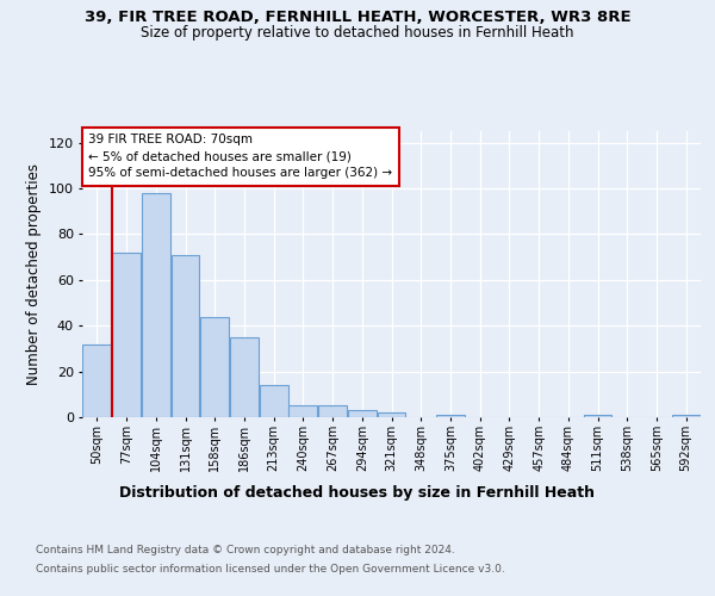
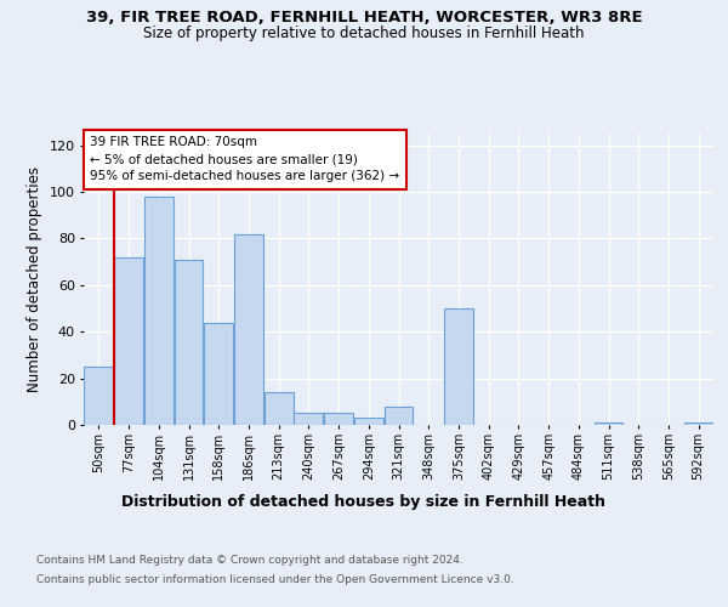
50sqm: 32 -> 25
186sqm: 35 -> 82
321sqm: 2 -> 8
375sqm: 1 -> 50
